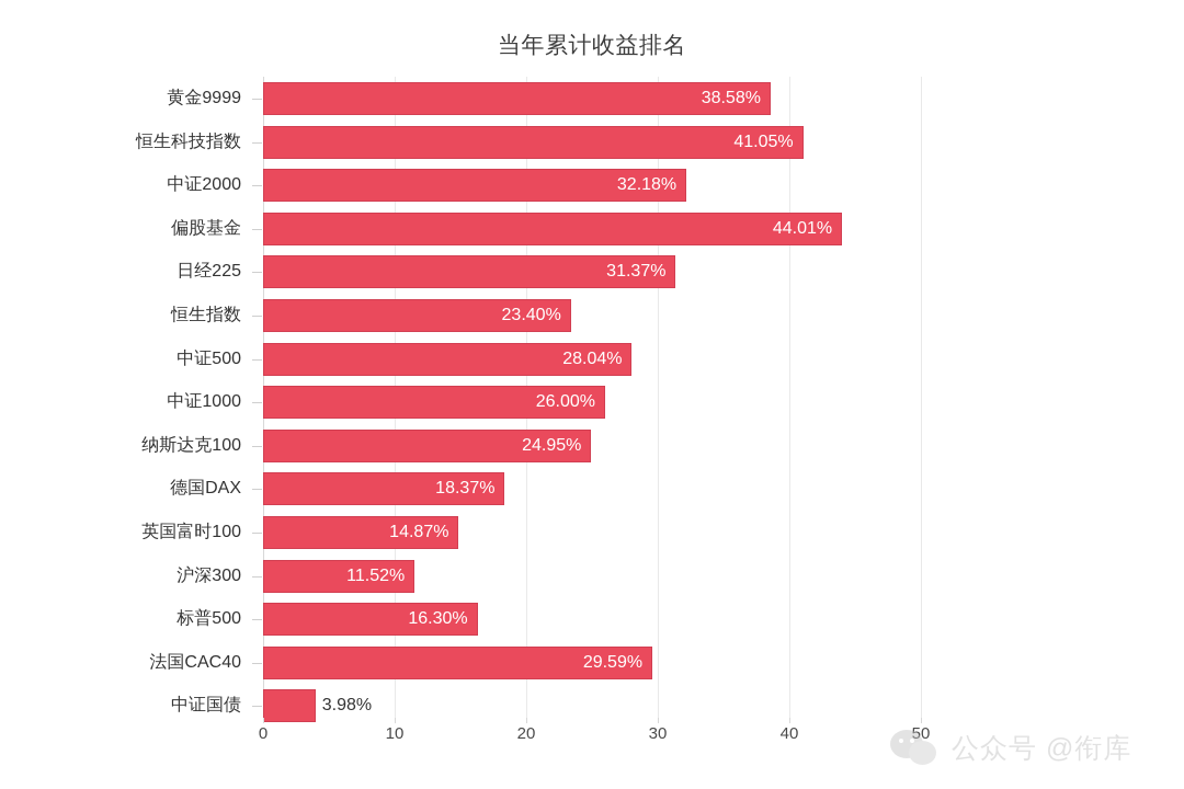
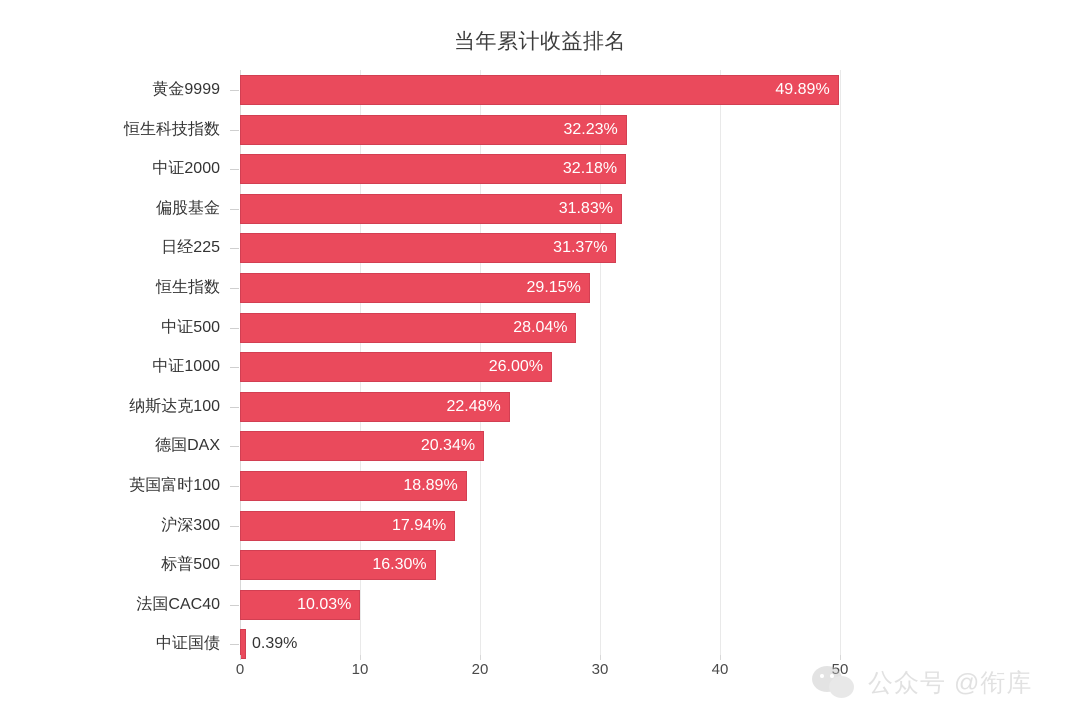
黄金9999: 38.58% -> 49.89%
恒生科技指数: 41.05% -> 32.23%
偏股基金: 44.01% -> 31.83%
恒生指数: 23.40% -> 29.15%
纳斯达克100: 24.95% -> 22.48%
德国DAX: 18.37% -> 20.34%
英国富时100: 14.87% -> 18.89%
沪深300: 11.52% -> 17.94%
法国CAC40: 29.59% -> 10.03%
中证国债: 3.98% -> 0.39%
